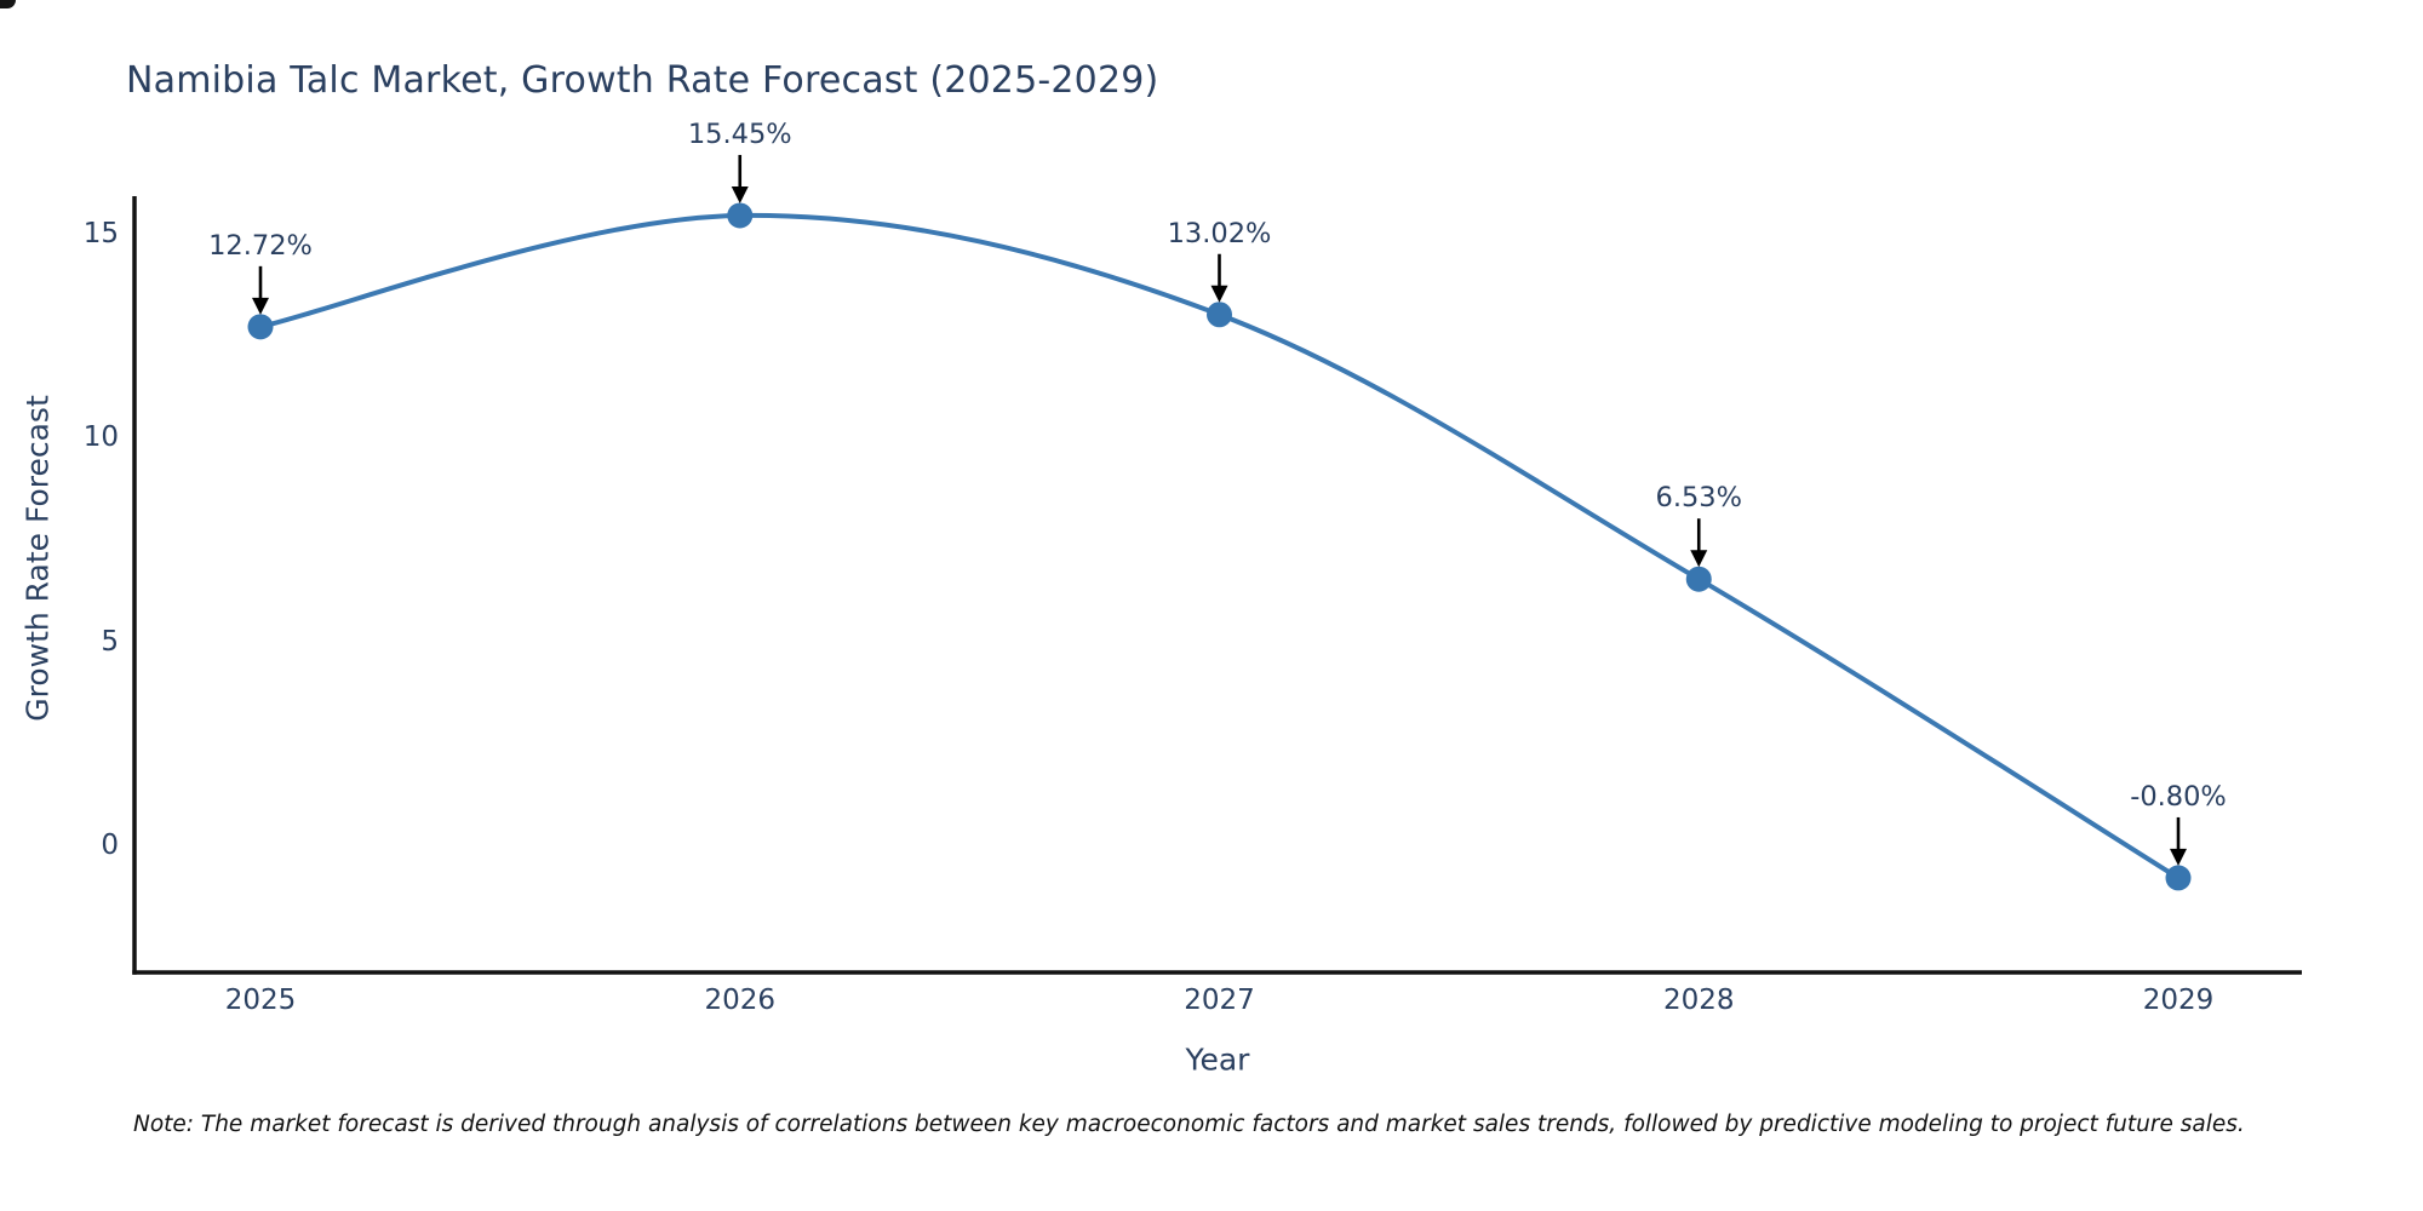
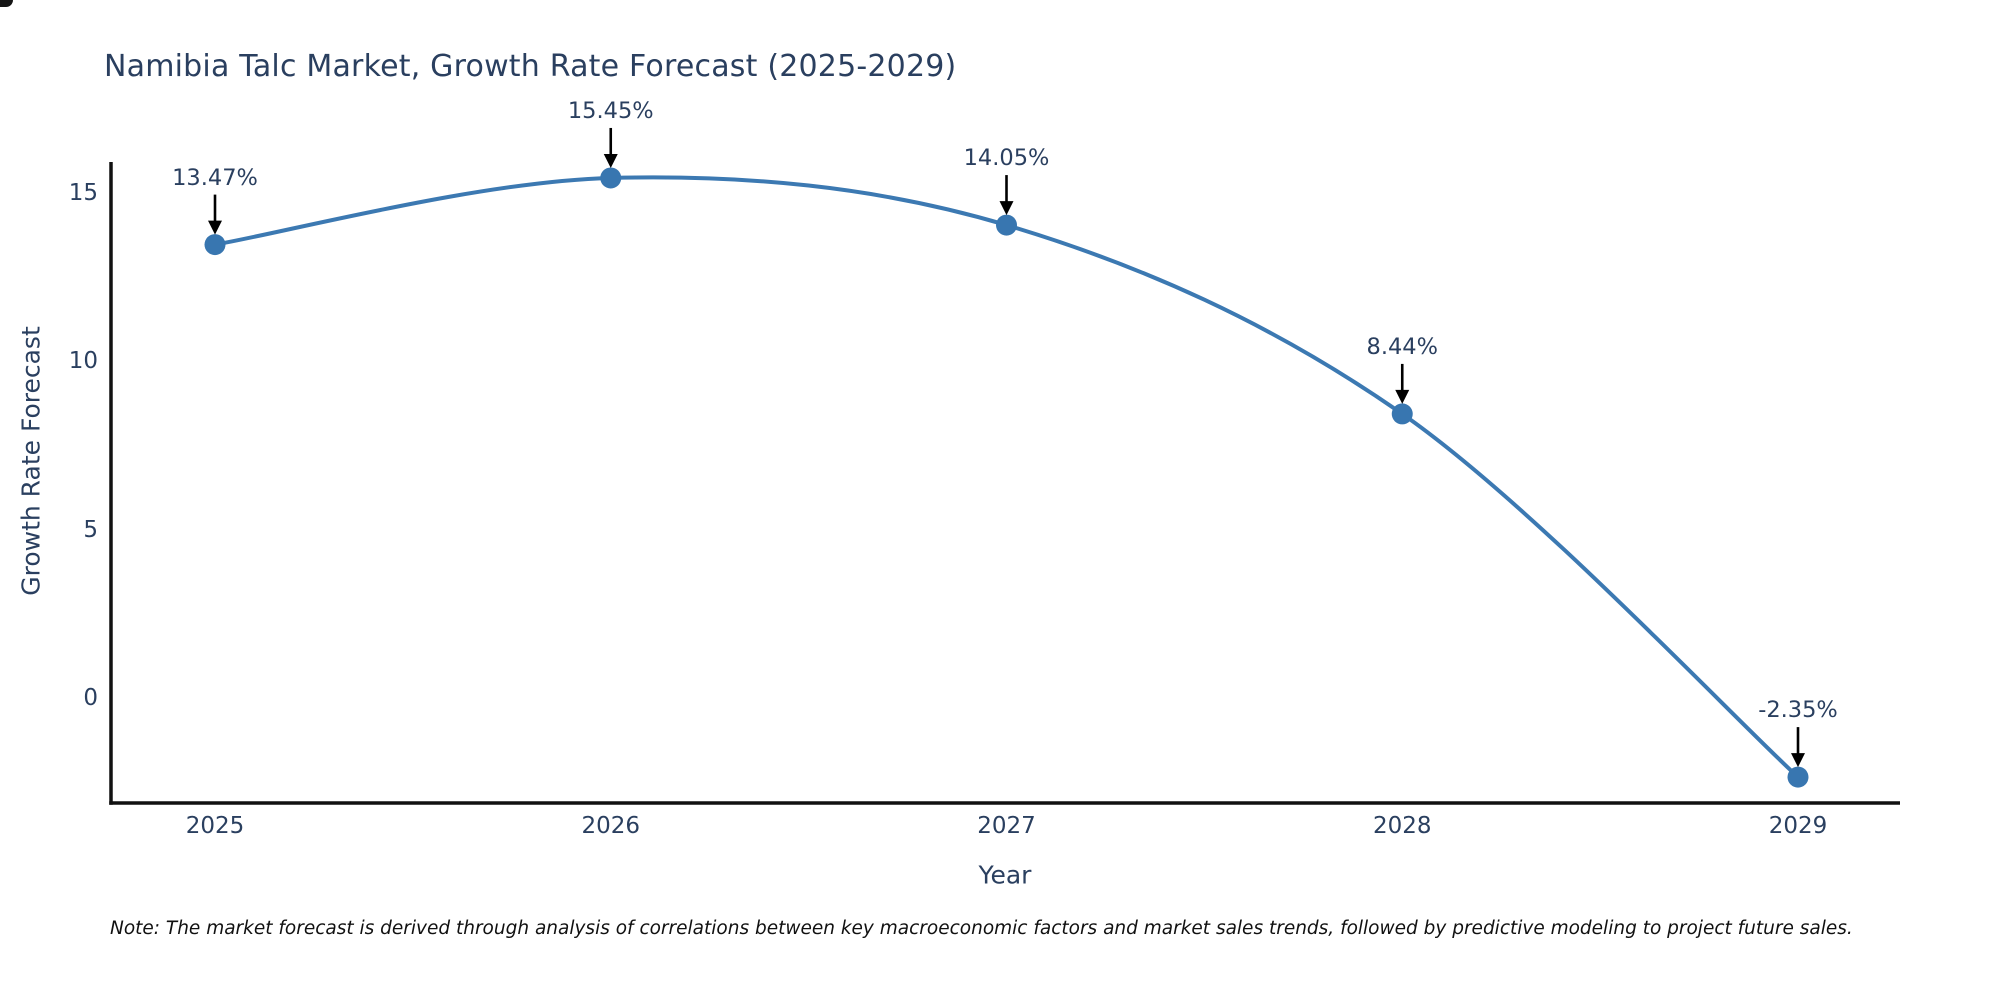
2025: 12.72% -> 13.47%
2027: 13.02% -> 14.05%
2028: 6.53% -> 8.44%
2029: -0.80% -> -2.35%
